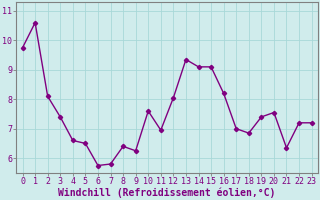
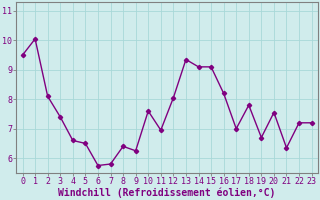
0: 9.75 -> 9.50
1: 10.60 -> 10.05
18: 6.85 -> 7.80
19: 7.40 -> 6.70
